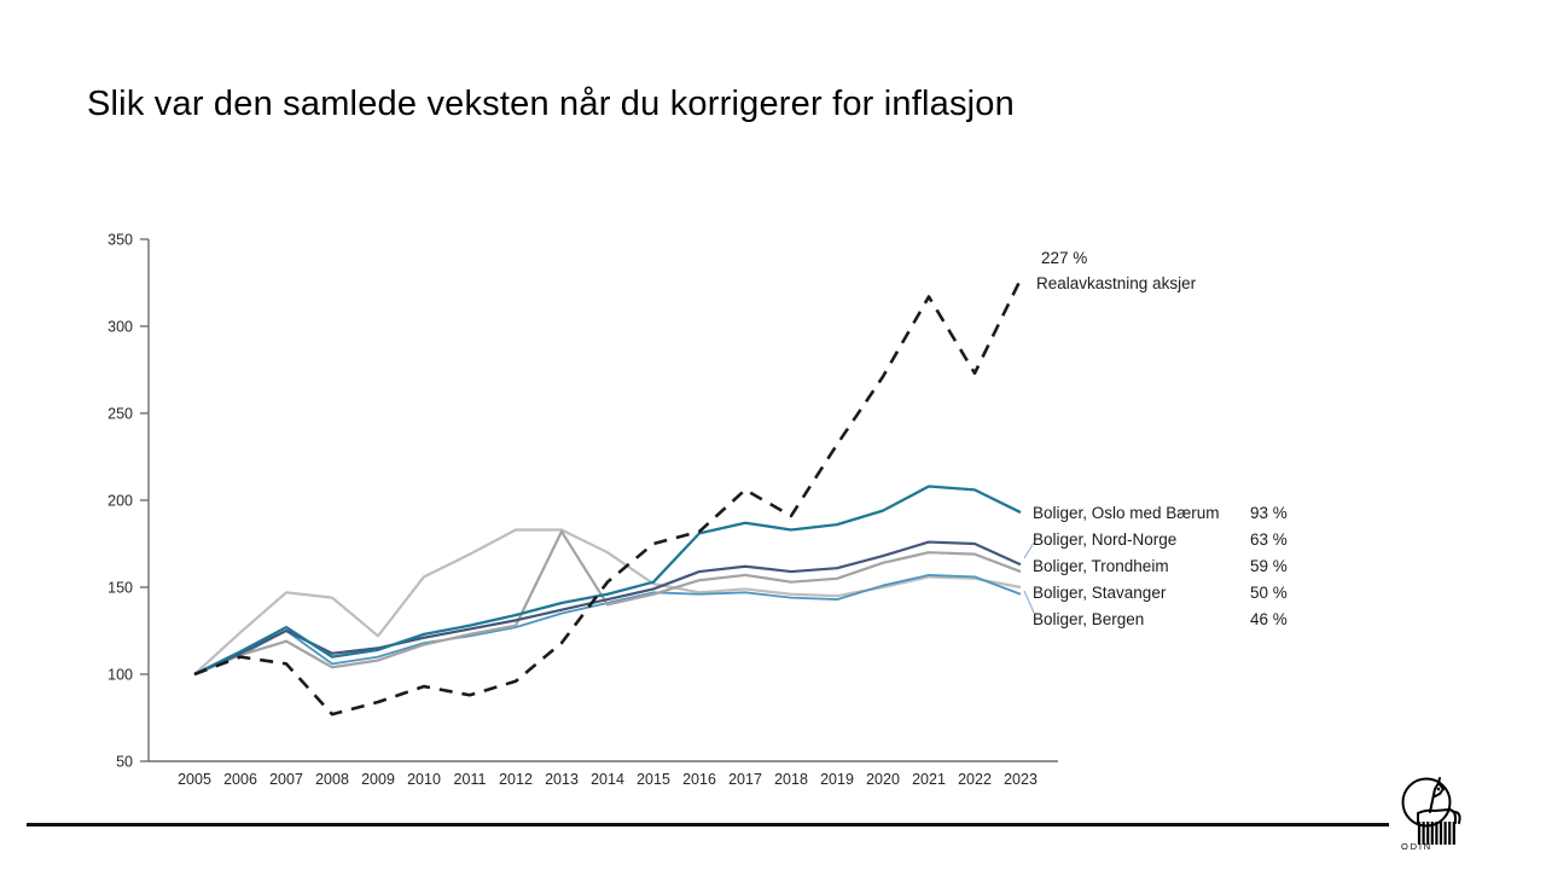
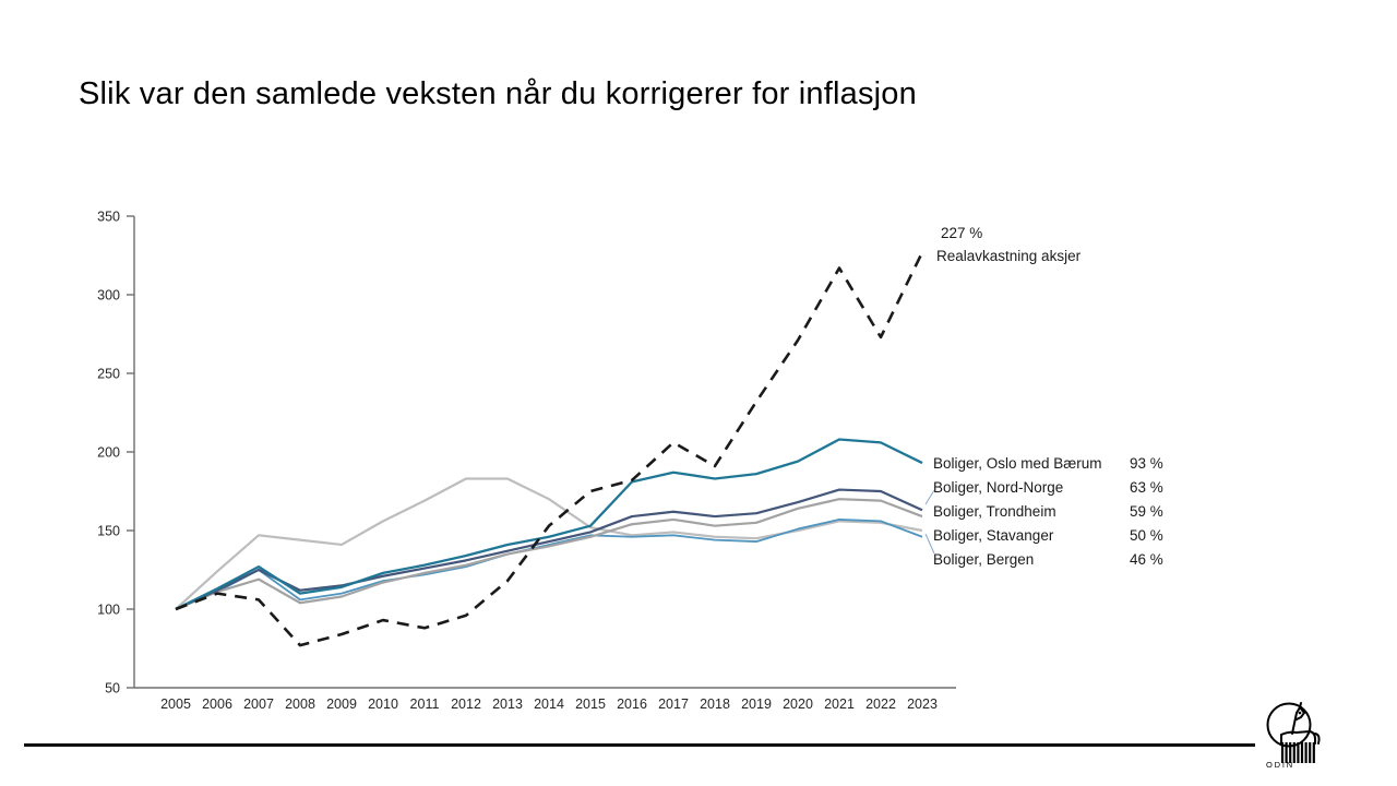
Boliger, Stavanger/2009: 122 -> 141
Boliger, Trondheim/2013: 182 -> 135
